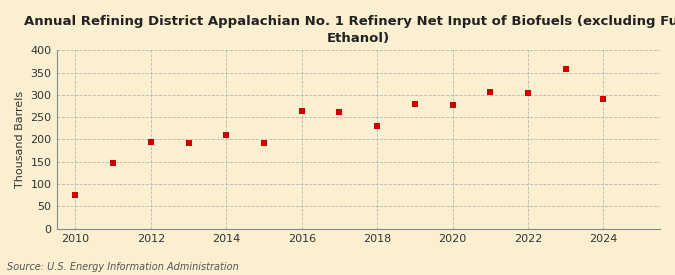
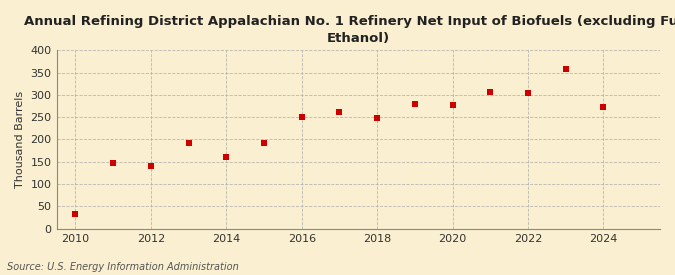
2010: 75 -> 32
2012: 195 -> 140
2014: 210 -> 160
2016: 265 -> 250
2018: 230 -> 248
2024: 290 -> 272
